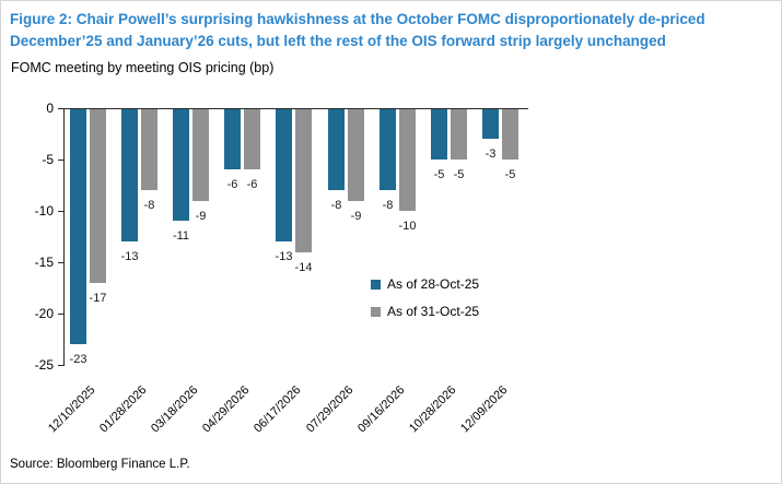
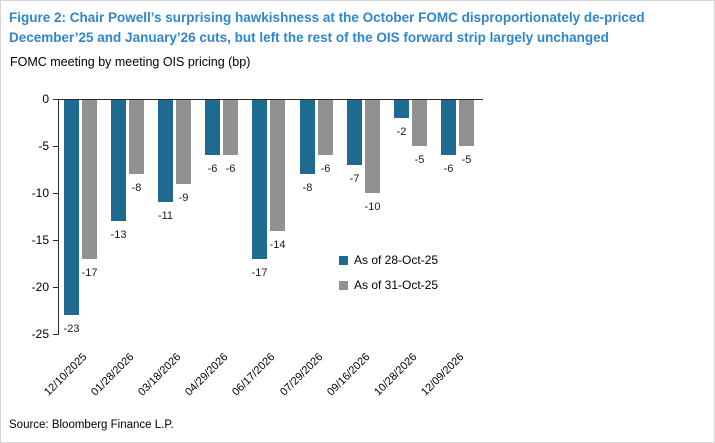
As of 28-Oct-25/06/17/2026: -13 -> -17
As of 31-Oct-25/07/29/2026: -9 -> -6
As of 28-Oct-25/09/16/2026: -8 -> -7
As of 28-Oct-25/10/28/2026: -5 -> -2
As of 28-Oct-25/12/09/2026: -3 -> -6
